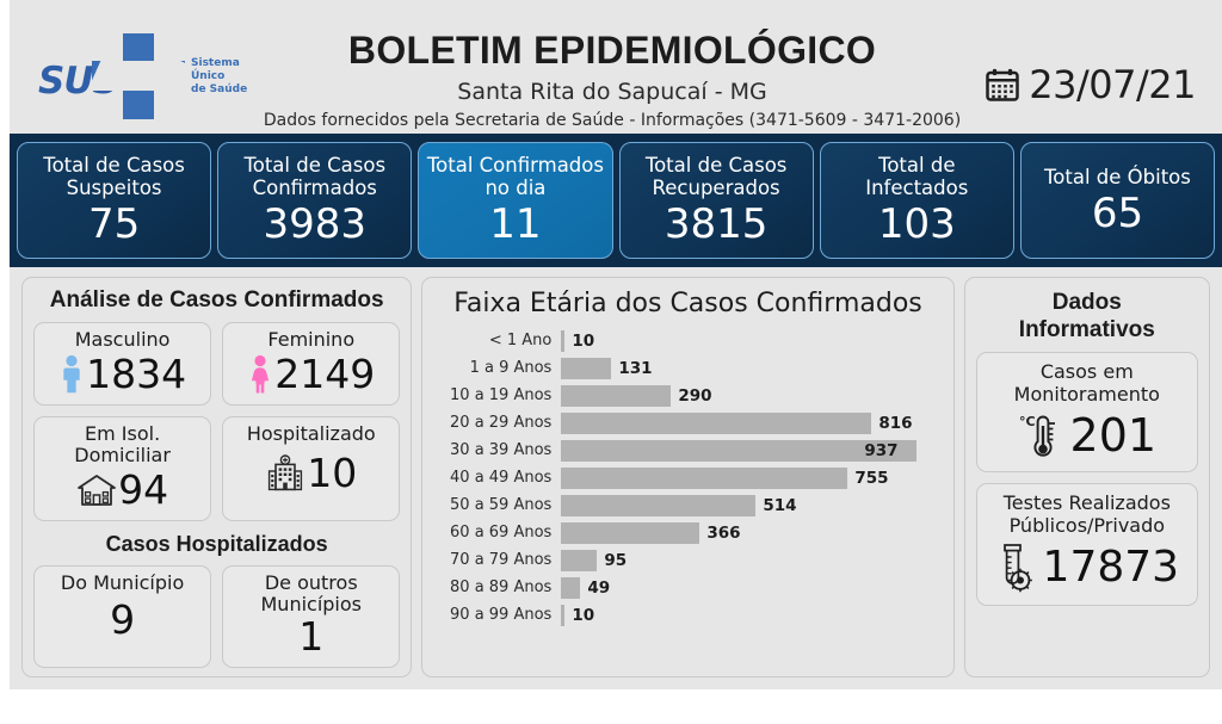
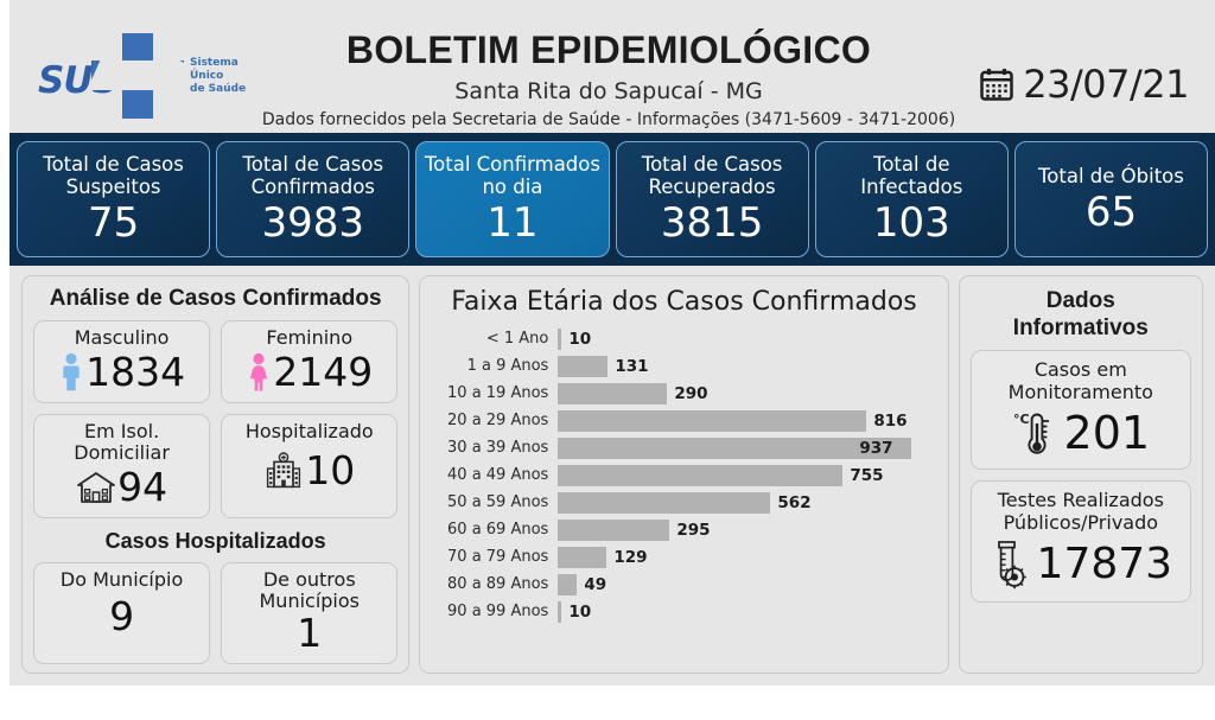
50 a 59 Anos: 514 -> 562
60 a 69 Anos: 366 -> 295
70 a 79 Anos: 95 -> 129
